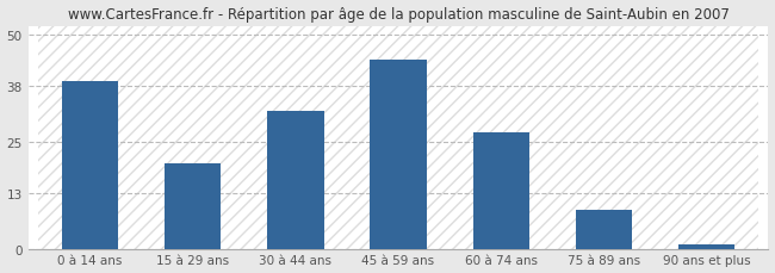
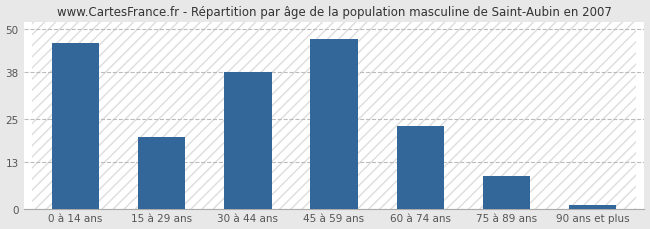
0 à 14 ans: 39 -> 46
30 à 44 ans: 32 -> 38
45 à 59 ans: 44 -> 47
60 à 74 ans: 27 -> 23
